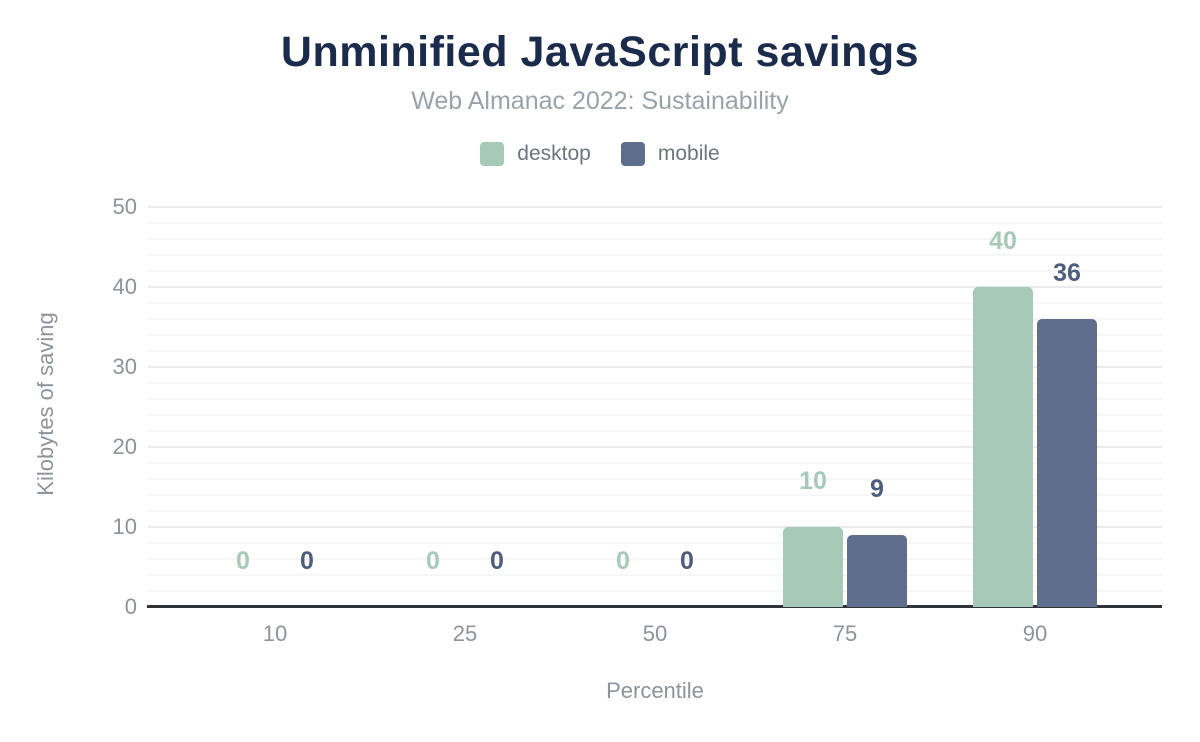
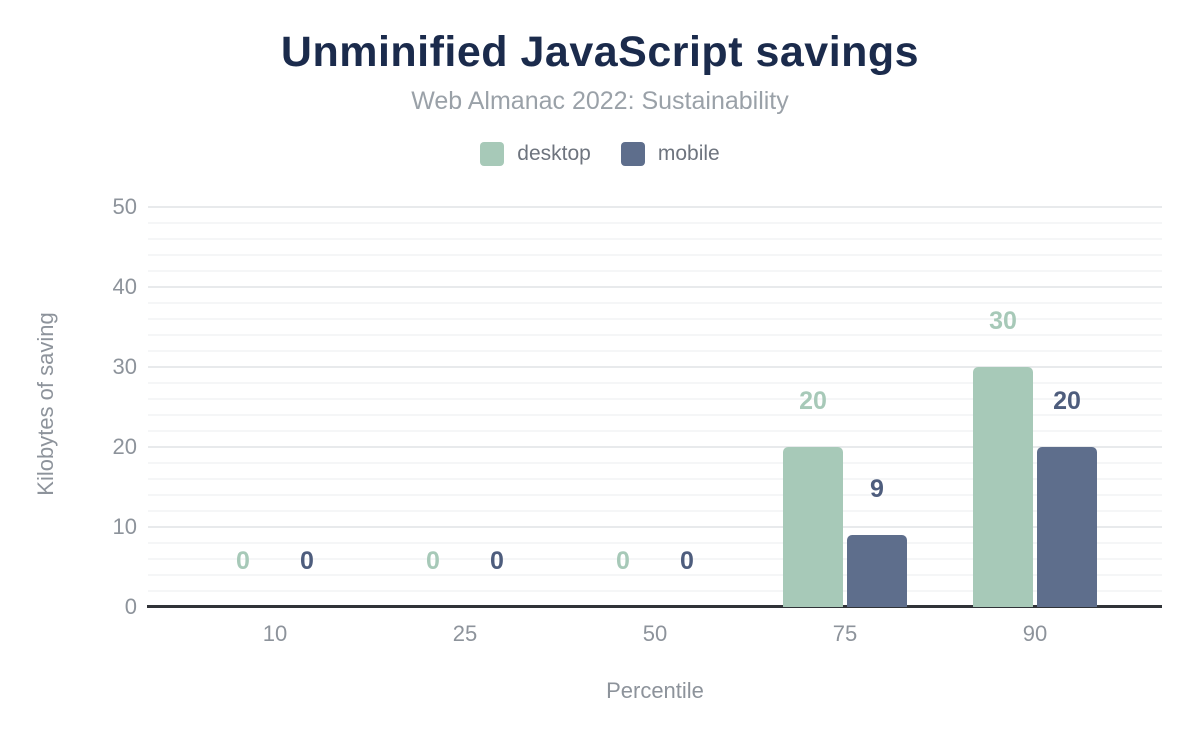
desktop/75: 10 -> 20
desktop/90: 40 -> 30
mobile/90: 36 -> 20
